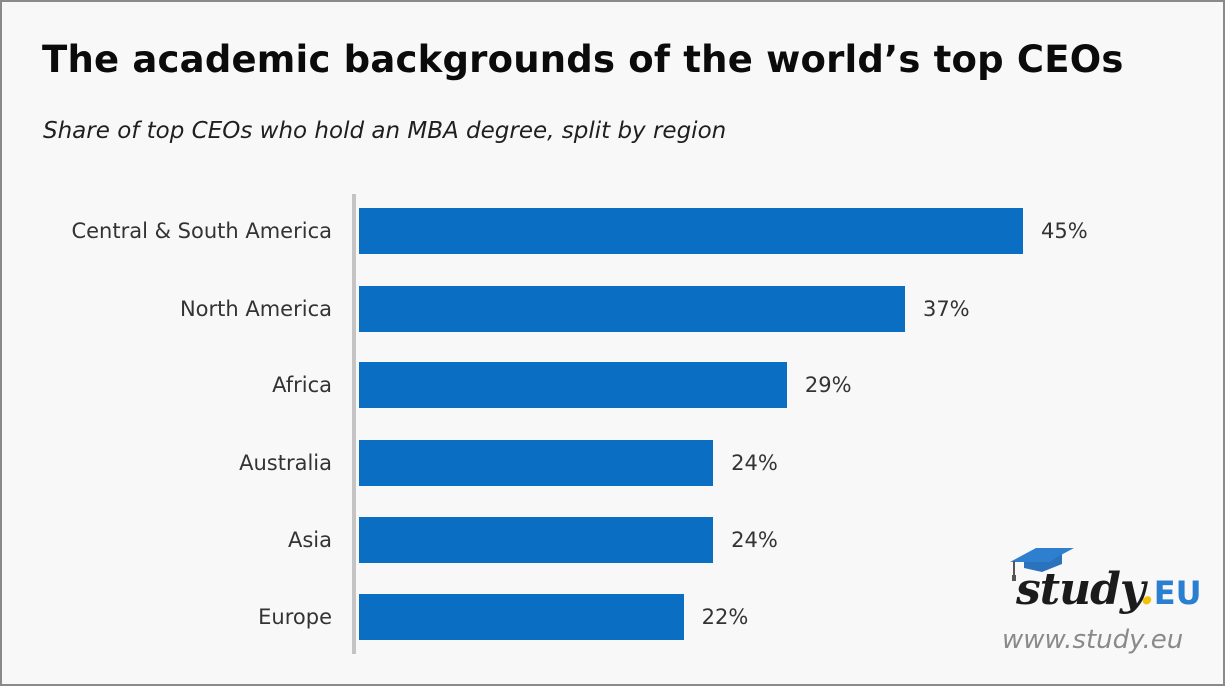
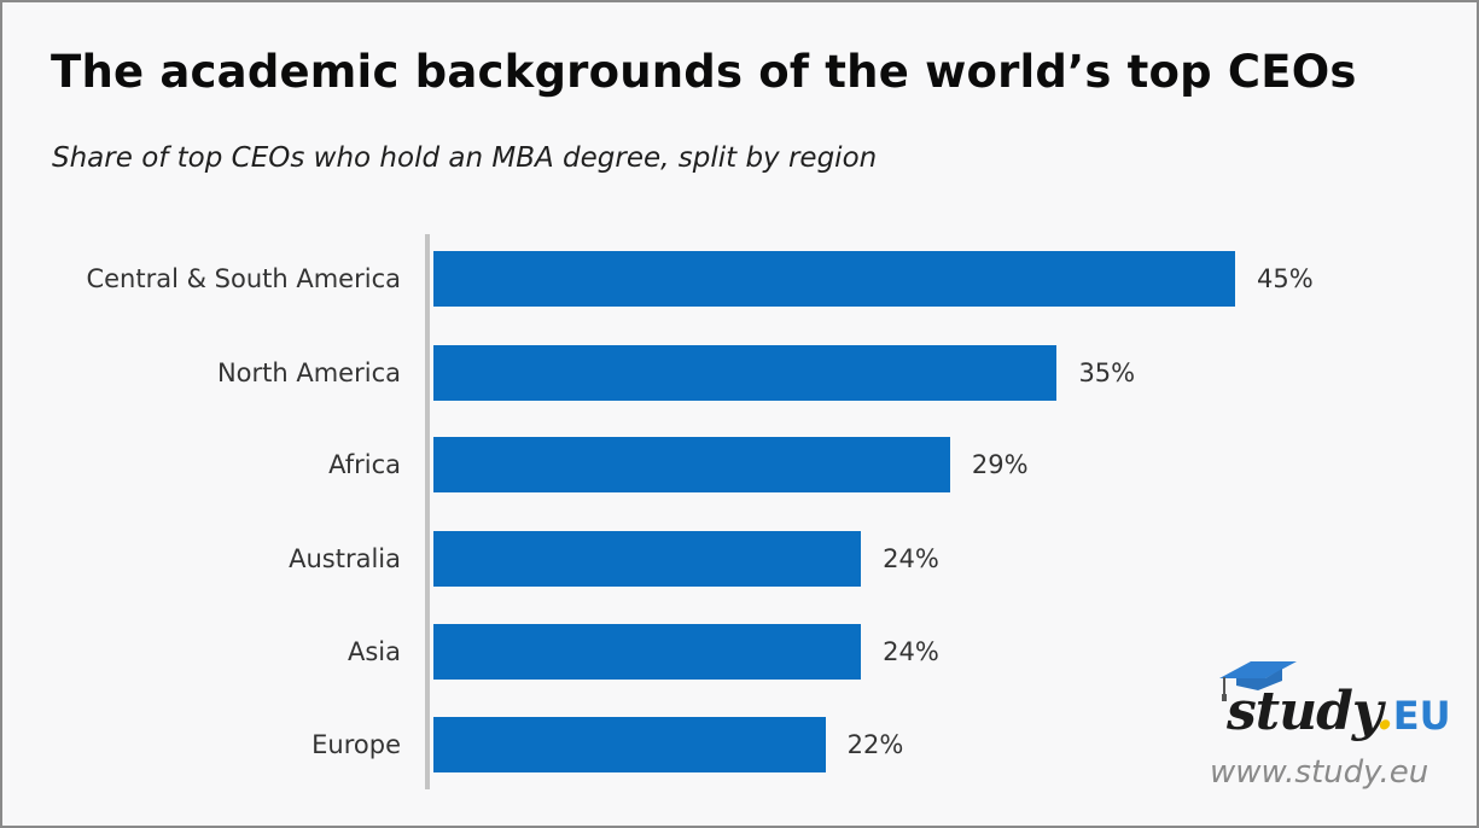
North America: 37% -> 35%
